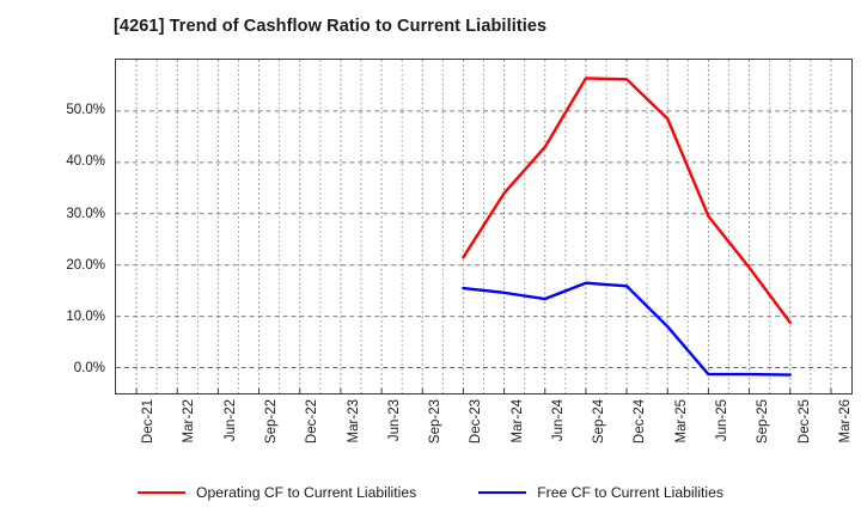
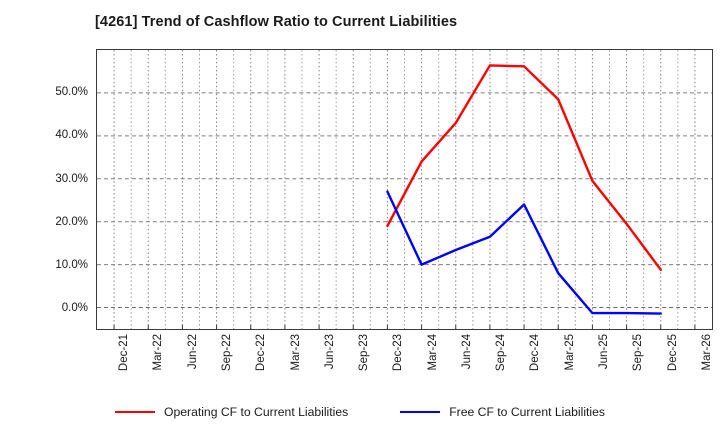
Operating CF to Current Liabilities/Dec-23: 22% -> 19%
Free CF to Current Liabilities/Dec-23: 16% -> 27%
Free CF to Current Liabilities/Mar-24: 15% -> 10%
Free CF to Current Liabilities/Dec-24: 16% -> 24%
